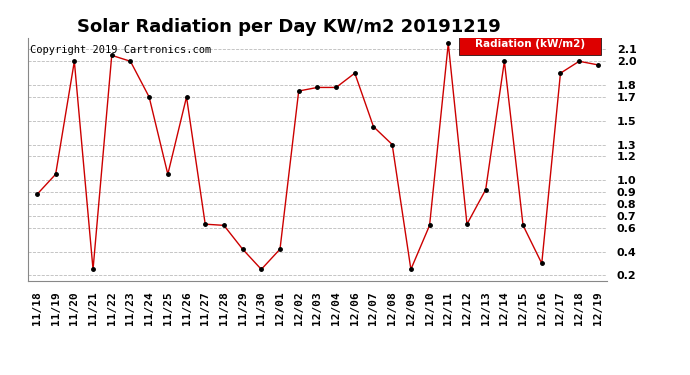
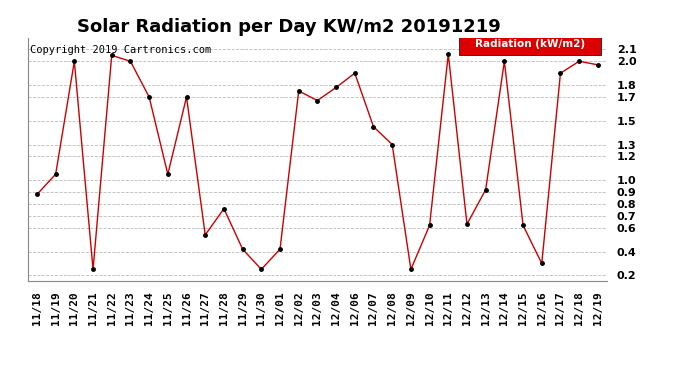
11/27: 0.63 -> 0.54
11/28: 0.62 -> 0.76
12/03: 1.78 -> 1.67
12/11: 2.15 -> 2.06
